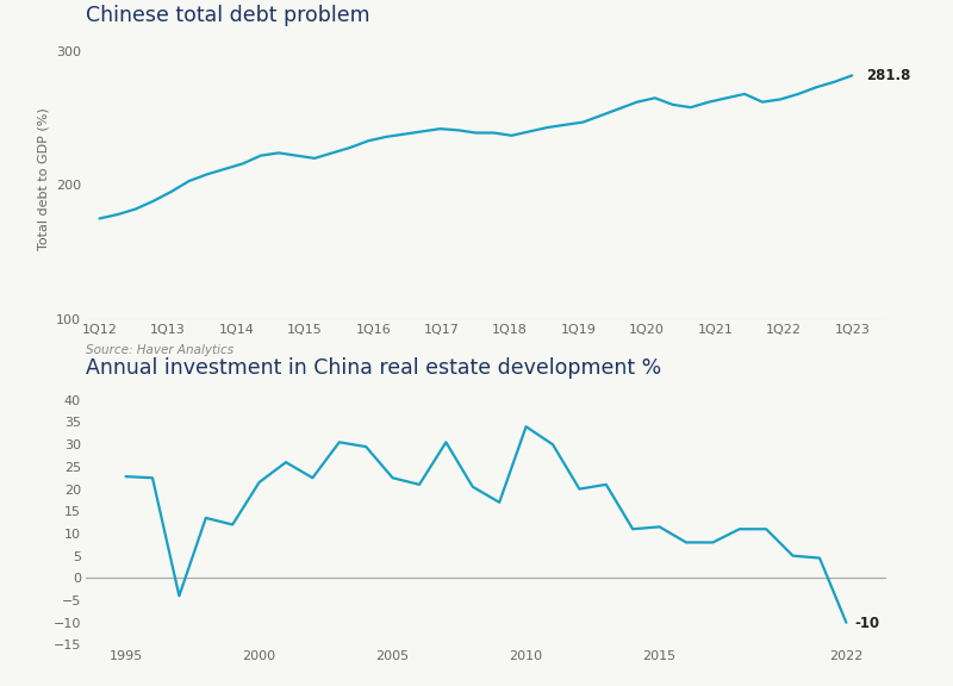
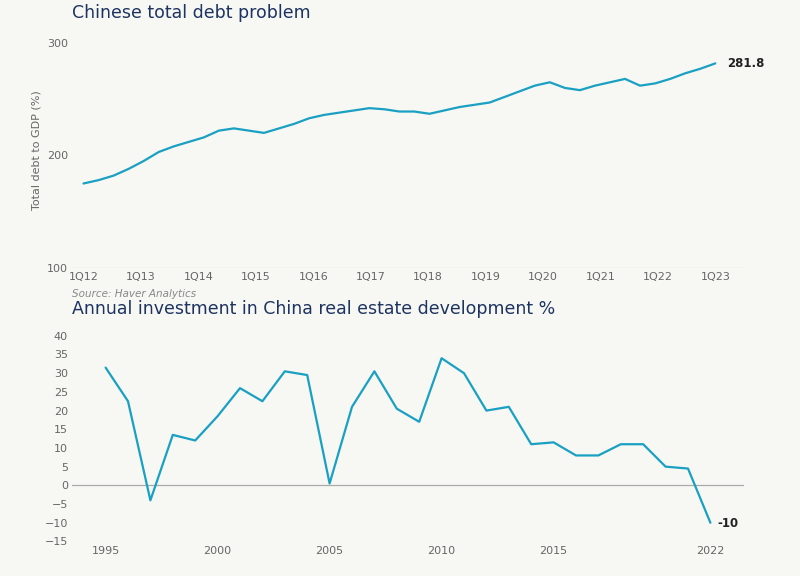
Annual investment in China real estate development %/1995: 22.8 -> 31.5
Annual investment in China real estate development %/2000: 21.5 -> 18.5
Annual investment in China real estate development %/2005: 22.5 -> 0.5
